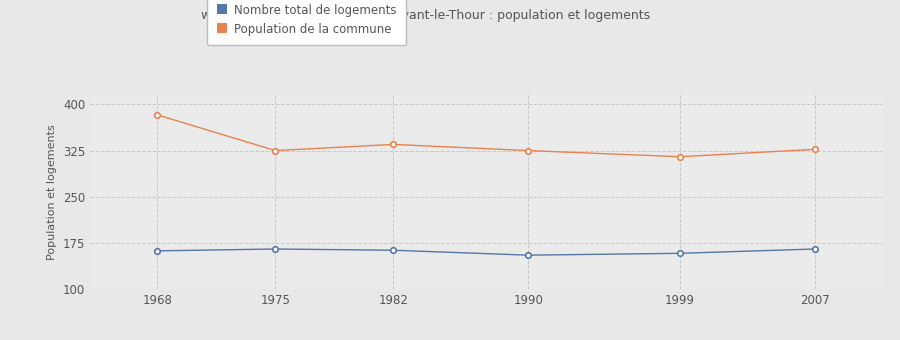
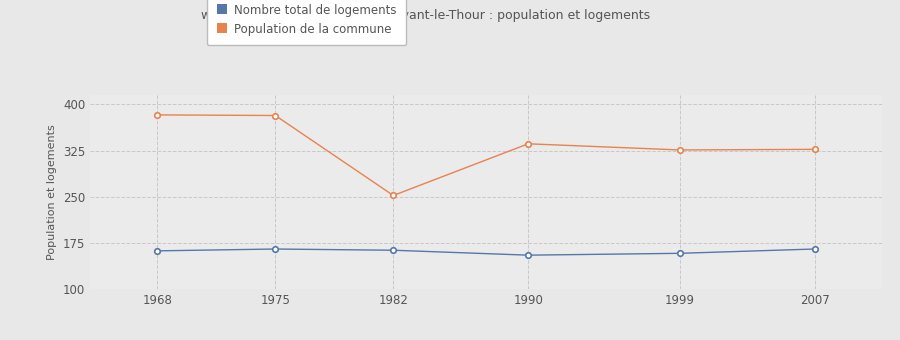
Population de la commune/1975: 325 -> 382
Population de la commune/1982: 335 -> 252
Population de la commune/1990: 325 -> 336
Population de la commune/1999: 315 -> 326
